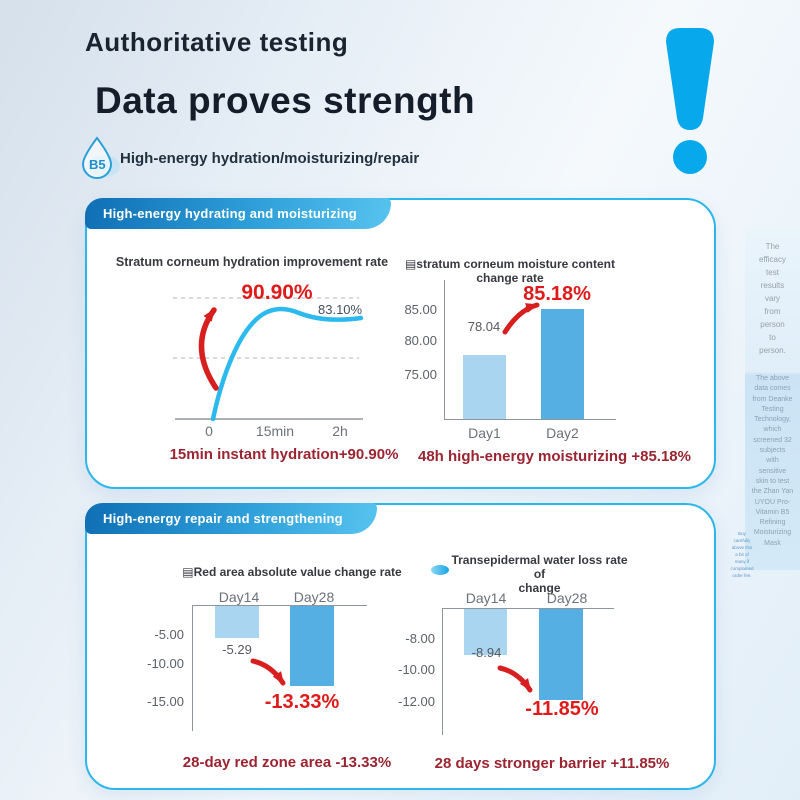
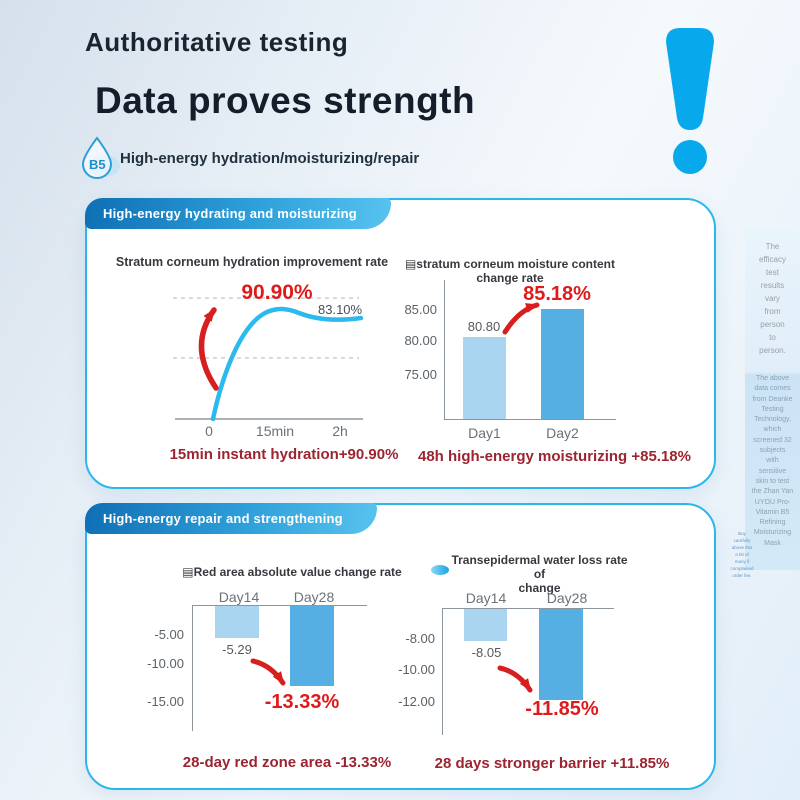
▤stratum corneum moisture content change rate/Day1: 78.04 -> 80.80
Transepidermal water loss rate of change/Day14: -8.94 -> -8.05
